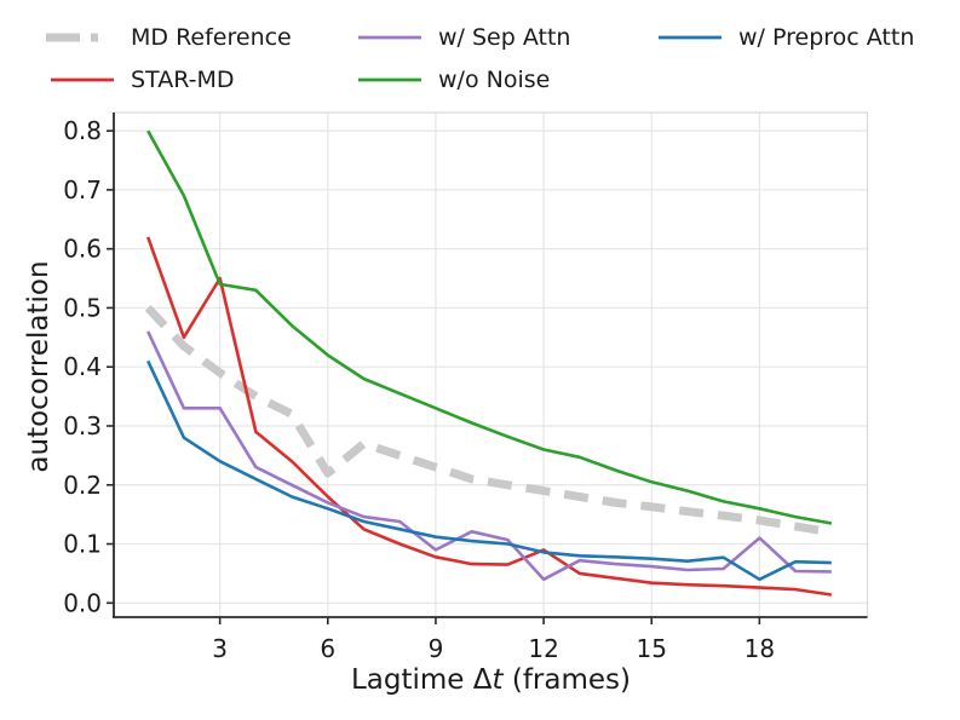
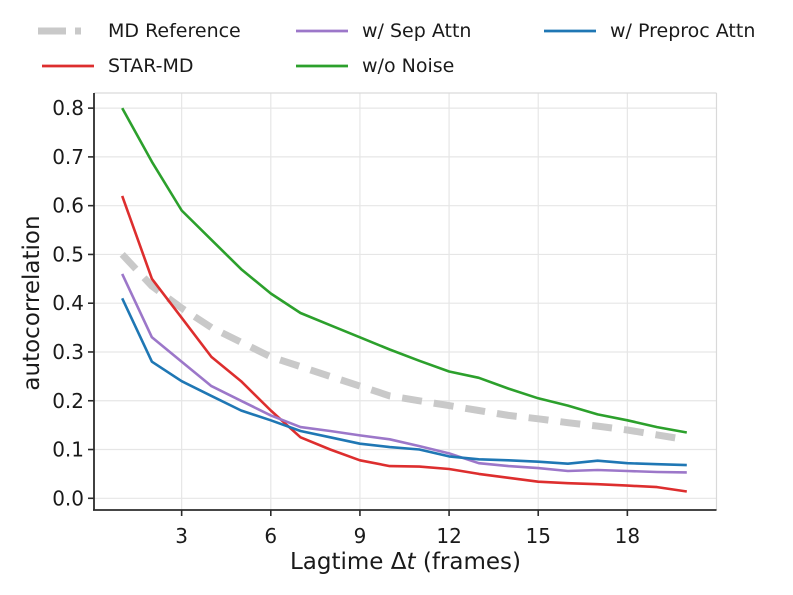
STAR-MD/3: 0.55 -> 0.37
w/ Sep Attn/3: 0.33 -> 0.28
w/o Noise/3: 0.54 -> 0.59
MD Reference/6: 0.22 -> 0.29
w/ Sep Attn/9: 0.09 -> 0.13
STAR-MD/12: 0.09 -> 0.06
w/ Sep Attn/12: 0.04 -> 0.09
w/ Sep Attn/18: 0.11 -> 0.06
w/ Preproc Attn/18: 0.04 -> 0.07
